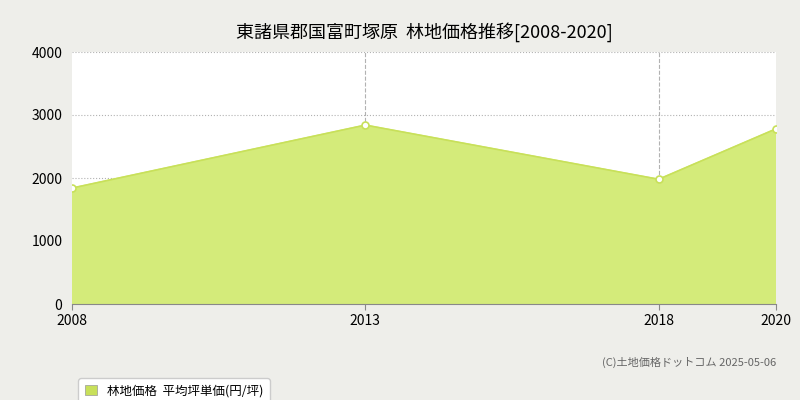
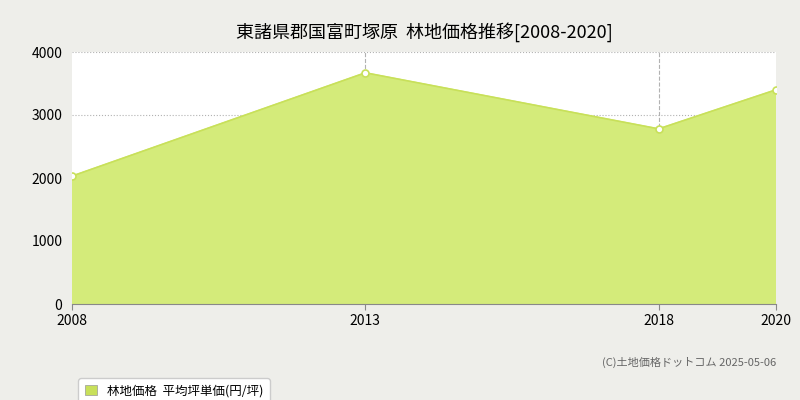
2008: 1840 -> 2030
2013: 2840 -> 3670
2018: 1980 -> 2780
2020: 2780 -> 3400
